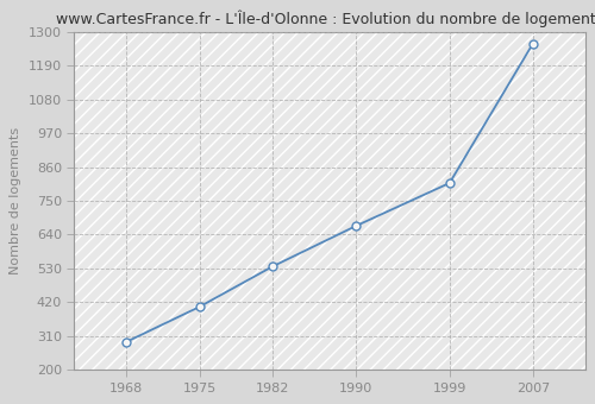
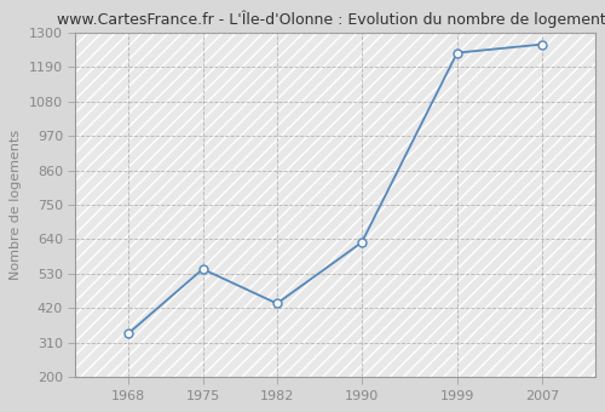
1968: 291 -> 340
1975: 405 -> 545
1982: 536 -> 435
1990: 668 -> 630
1999: 808 -> 1235
